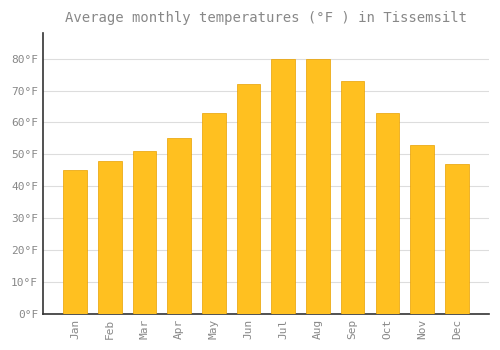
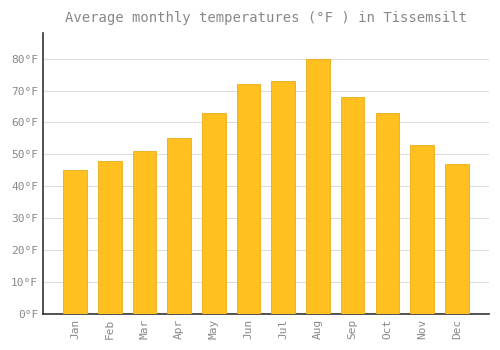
Jul: 80°F -> 73°F
Sep: 73°F -> 68°F
